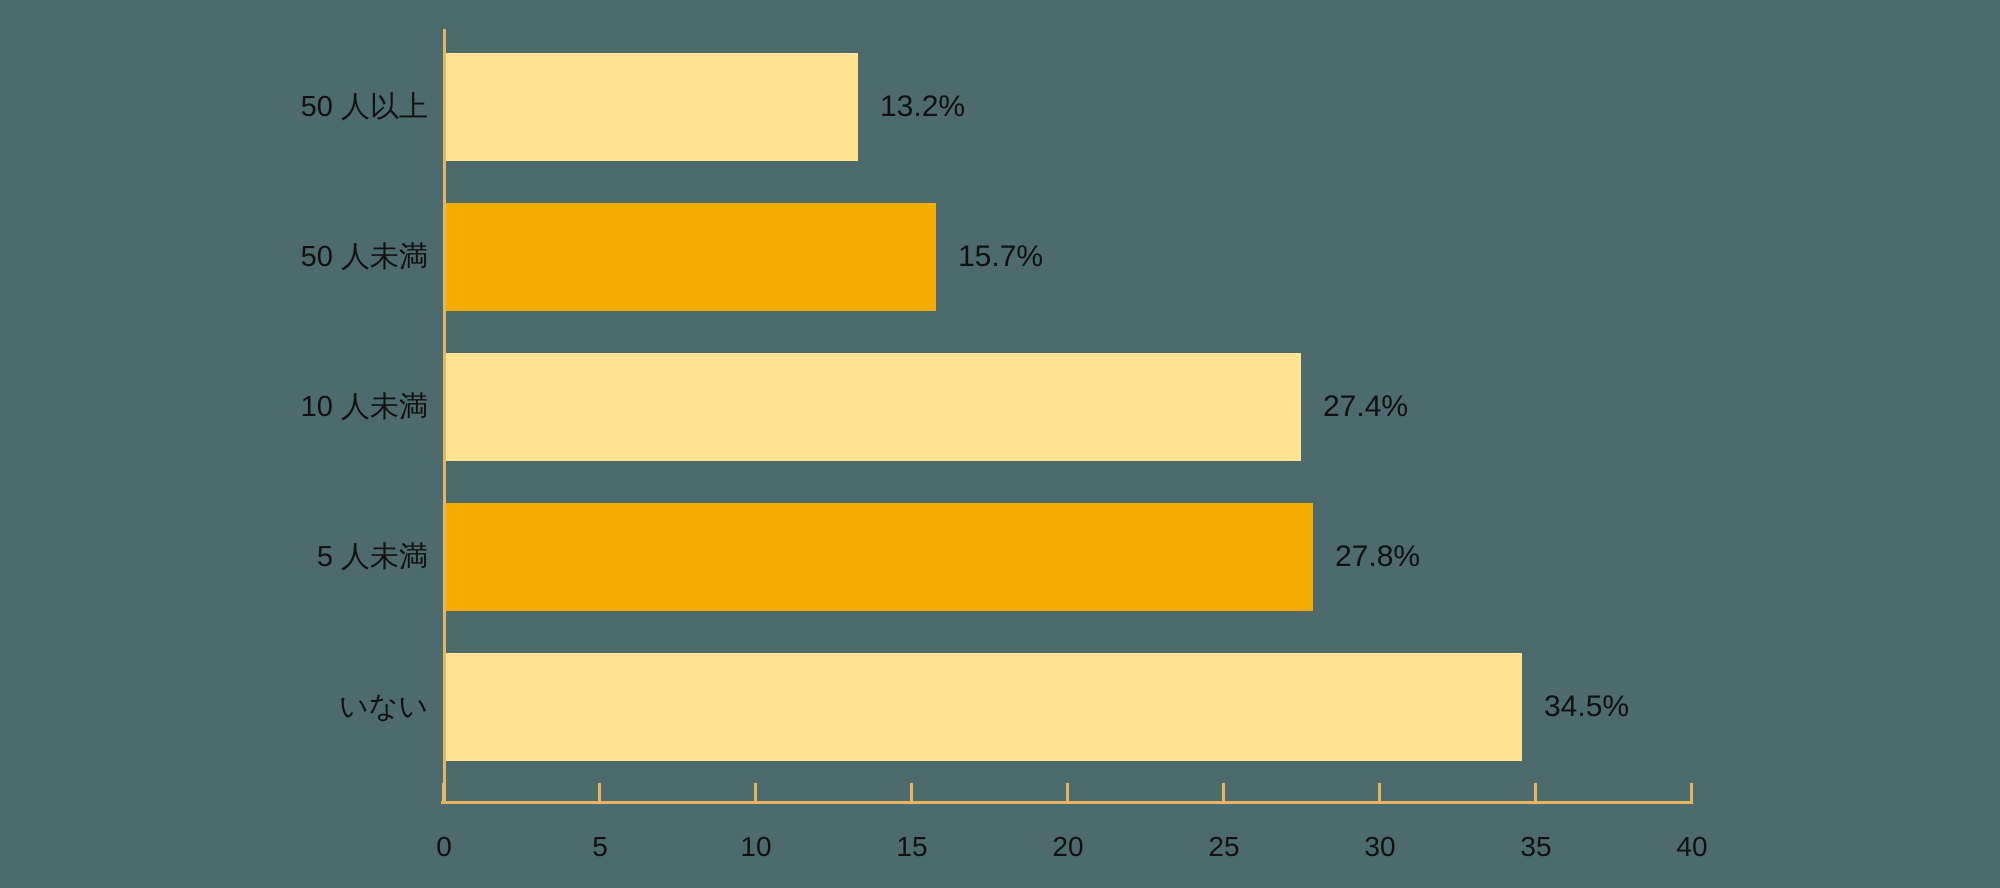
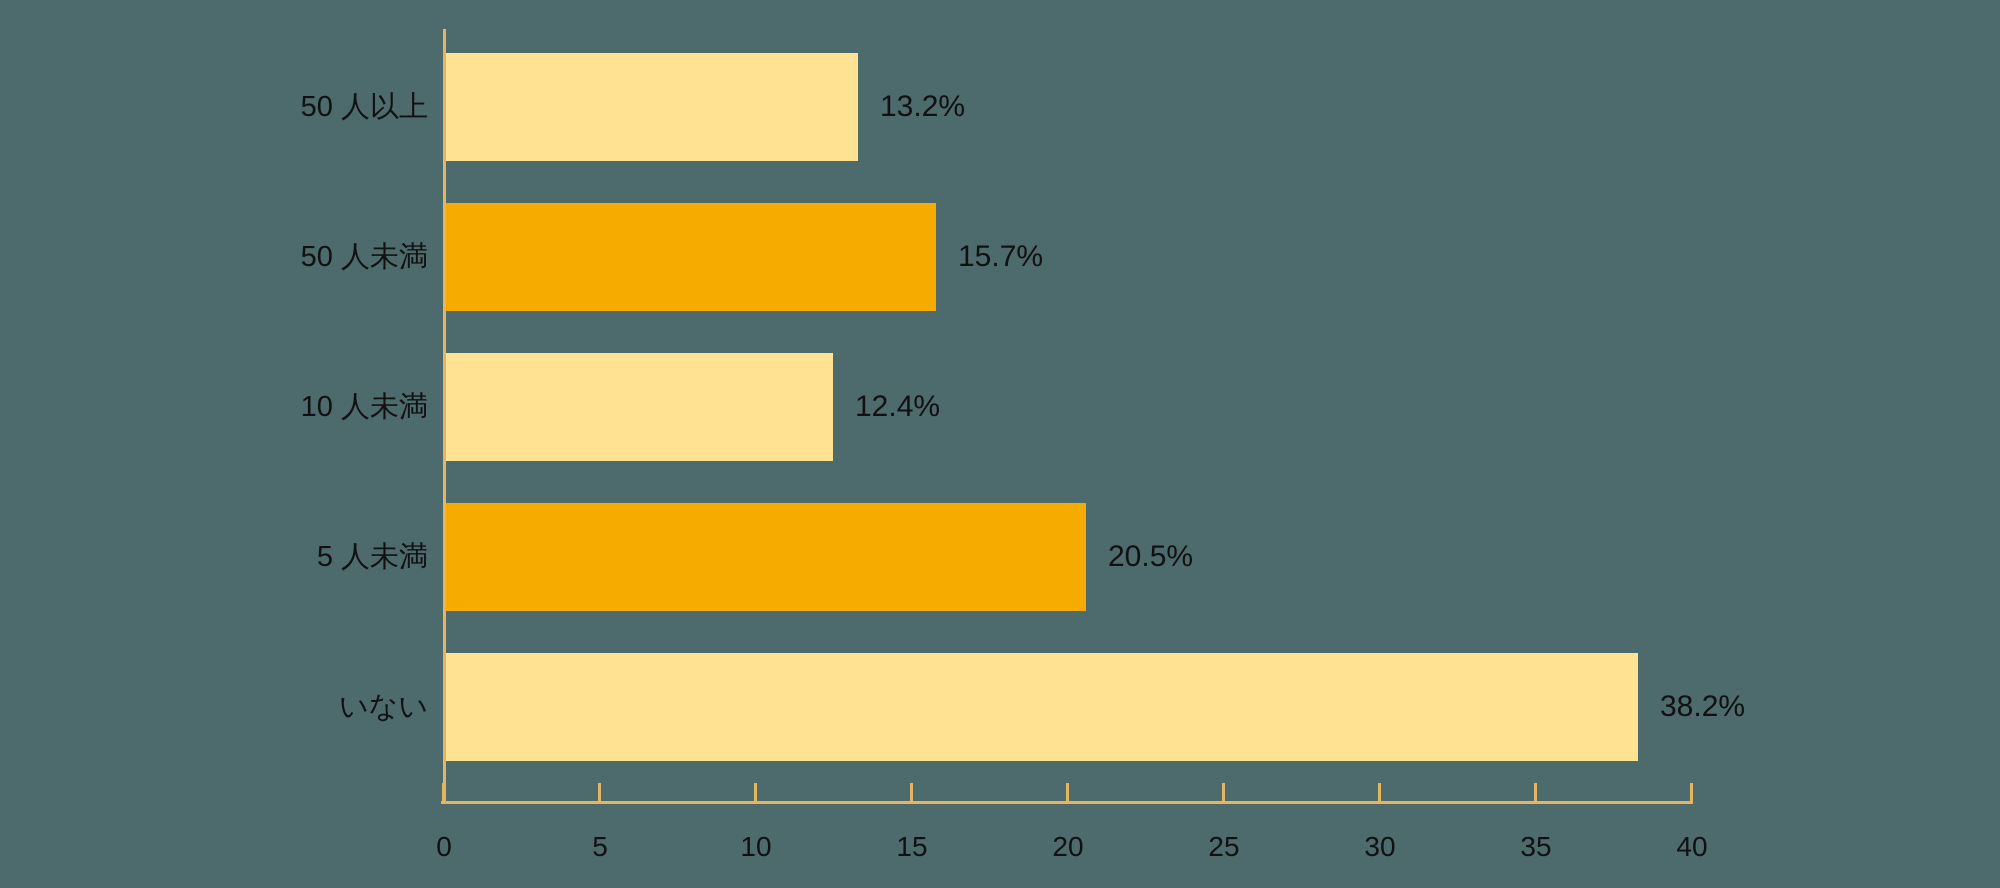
10 人未満: 27.4% -> 12.4%
5 人未満: 27.8% -> 20.5%
いない: 34.5% -> 38.2%
